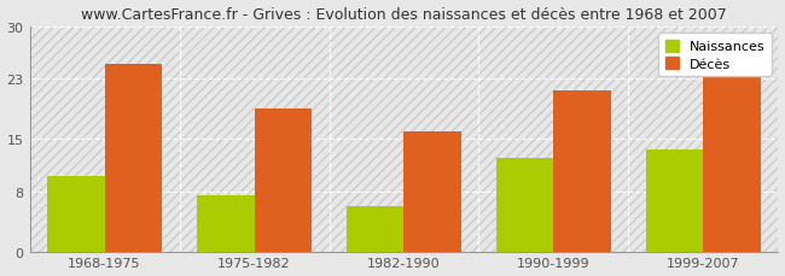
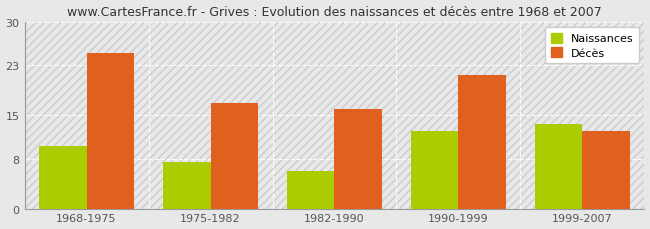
Décès/1975-1982: 19.0 -> 17.0
Décès/1999-2007: 23.4 -> 12.5
